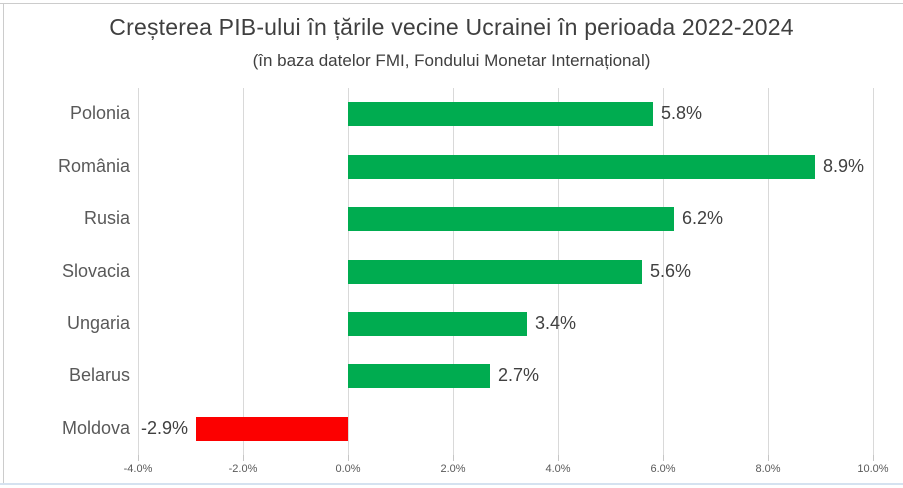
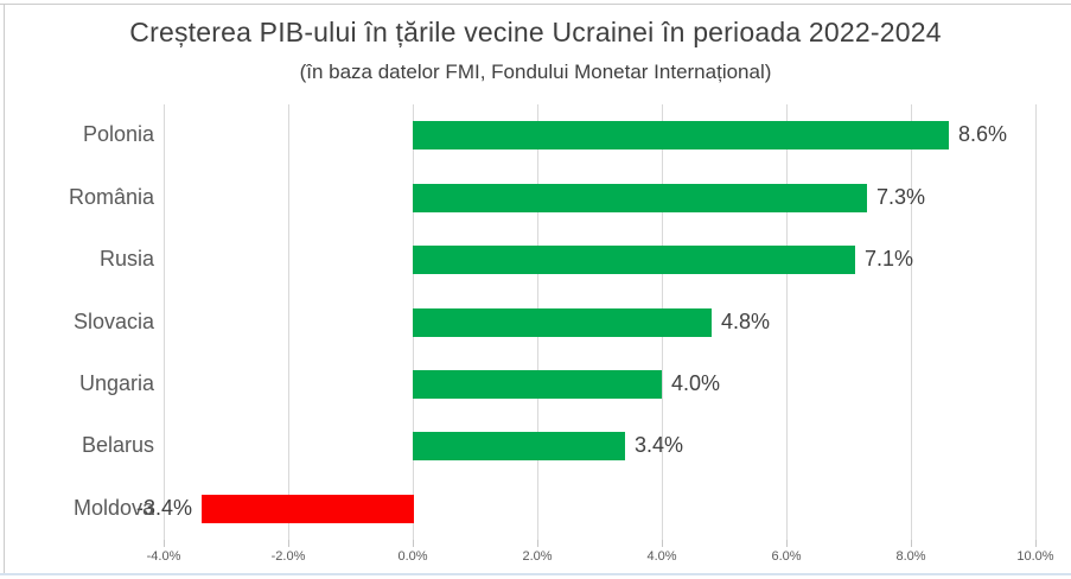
Polonia: 5.8% -> 8.6%
România: 8.9% -> 7.3%
Rusia: 6.2% -> 7.1%
Slovacia: 5.6% -> 4.8%
Ungaria: 3.4% -> 4.0%
Belarus: 2.7% -> 3.4%
Moldova: -2.9% -> -3.4%
